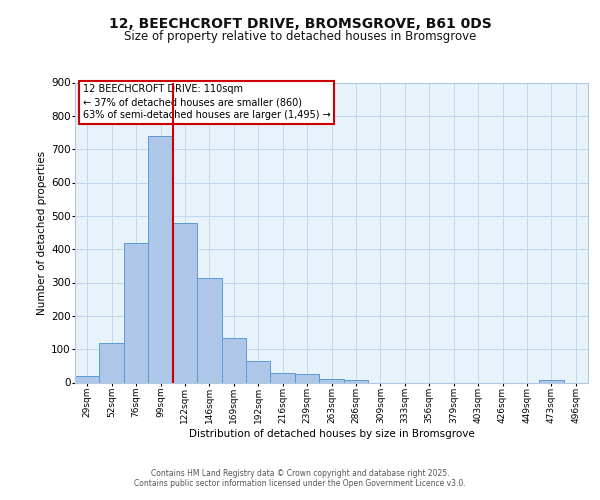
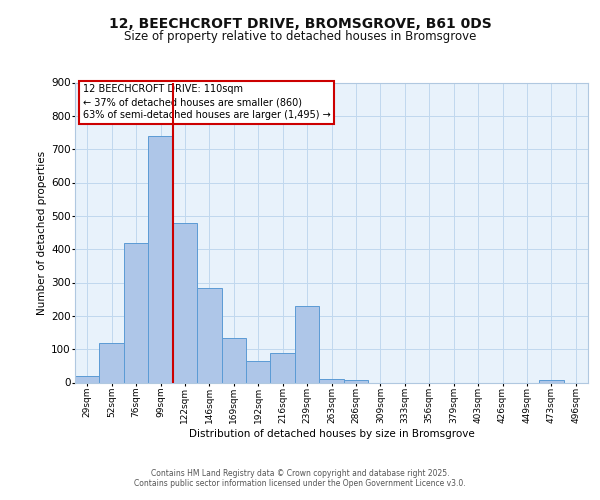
146sqm: 315 -> 285
216sqm: 30 -> 90
239sqm: 25 -> 230
